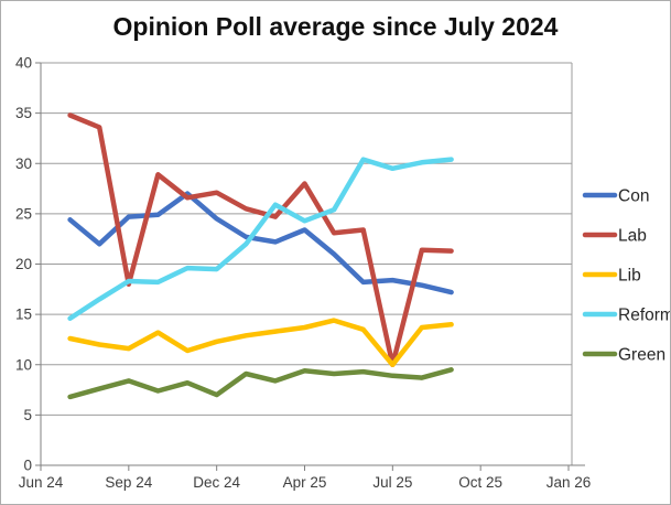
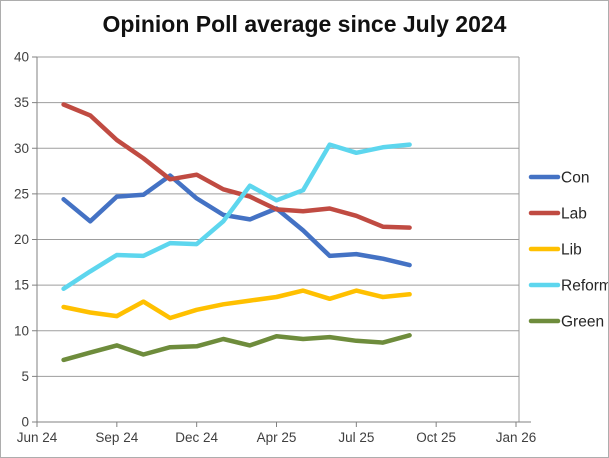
Lab/Sep 24: 18 -> 31
Green/Dec 24: 7 -> 8
Lab/Apr 25: 28 -> 23
Lab/Jul 25: 10 -> 23
Lib/Jul 25: 10 -> 14
